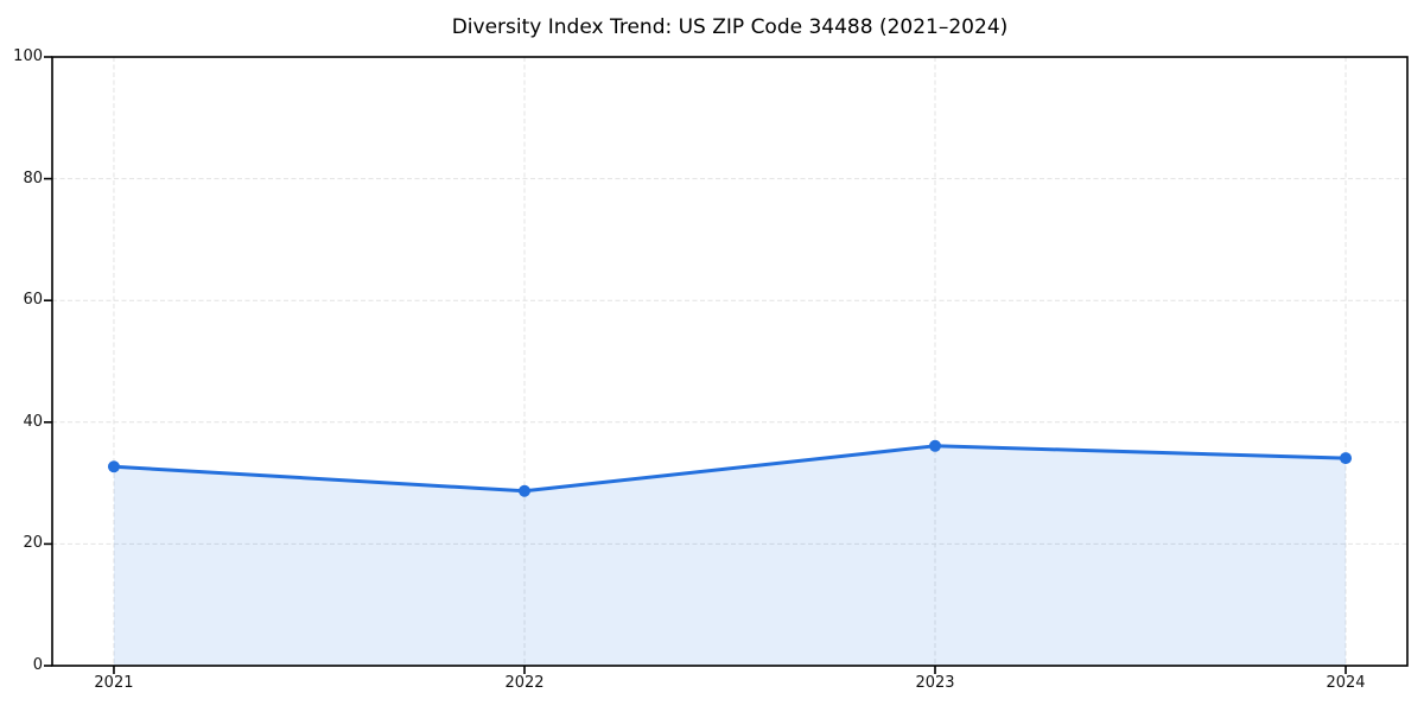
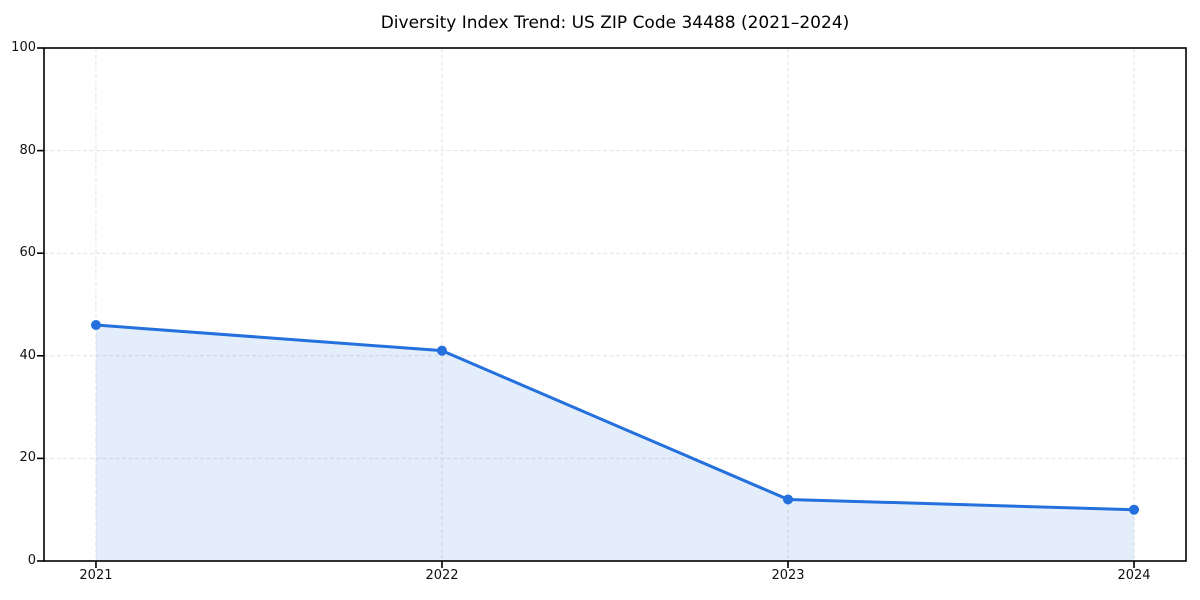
2021: 33 -> 46
2022: 29 -> 41
2023: 36 -> 12
2024: 34 -> 10
